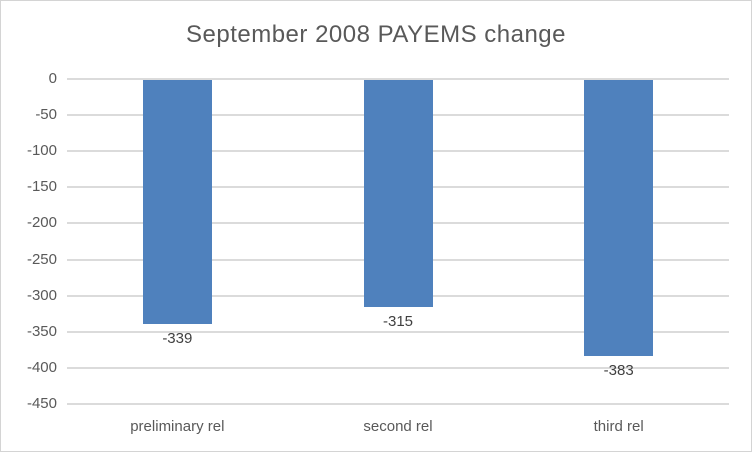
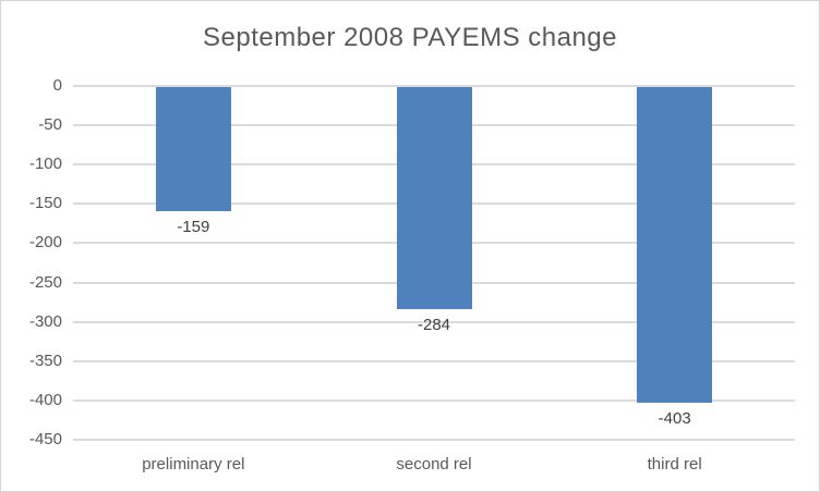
preliminary rel: -339 -> -159
second rel: -315 -> -284
third rel: -383 -> -403
